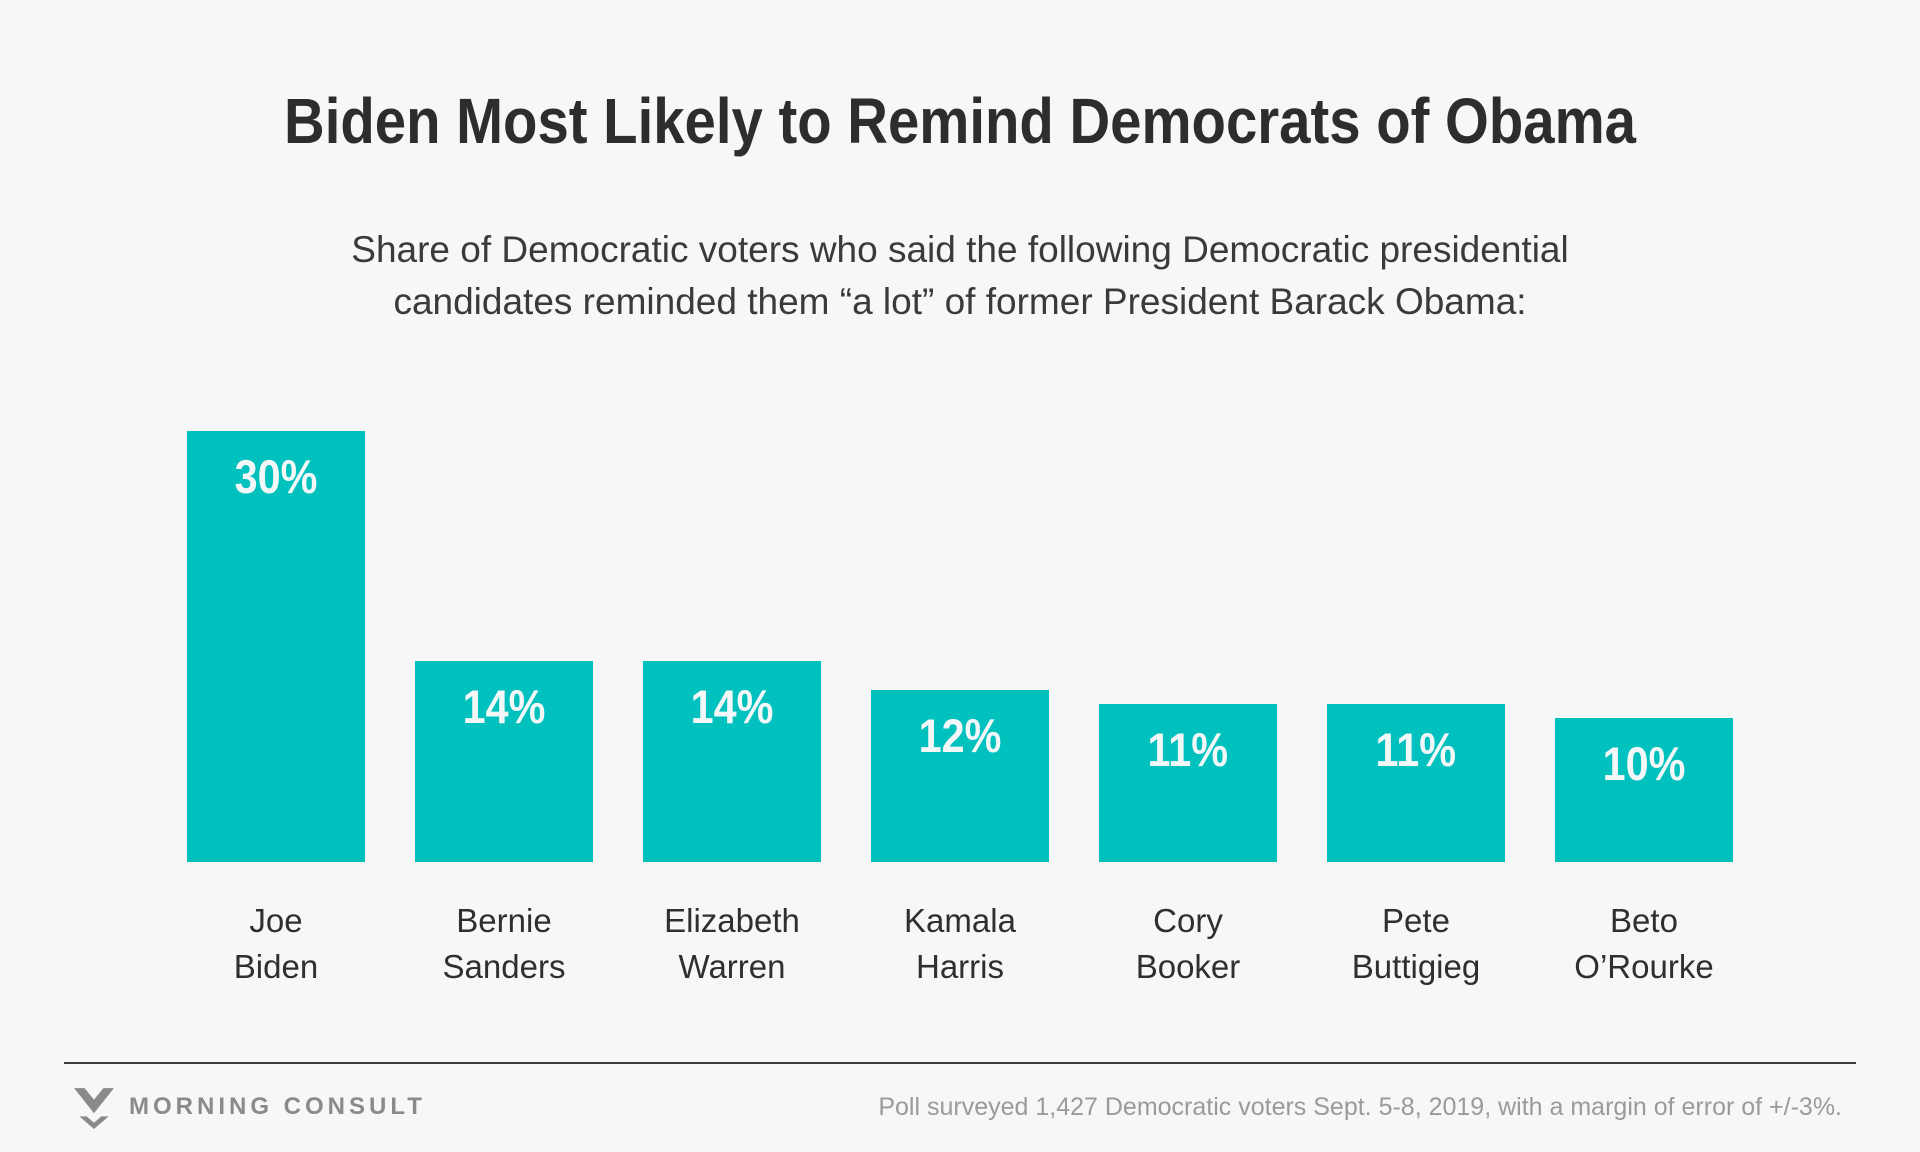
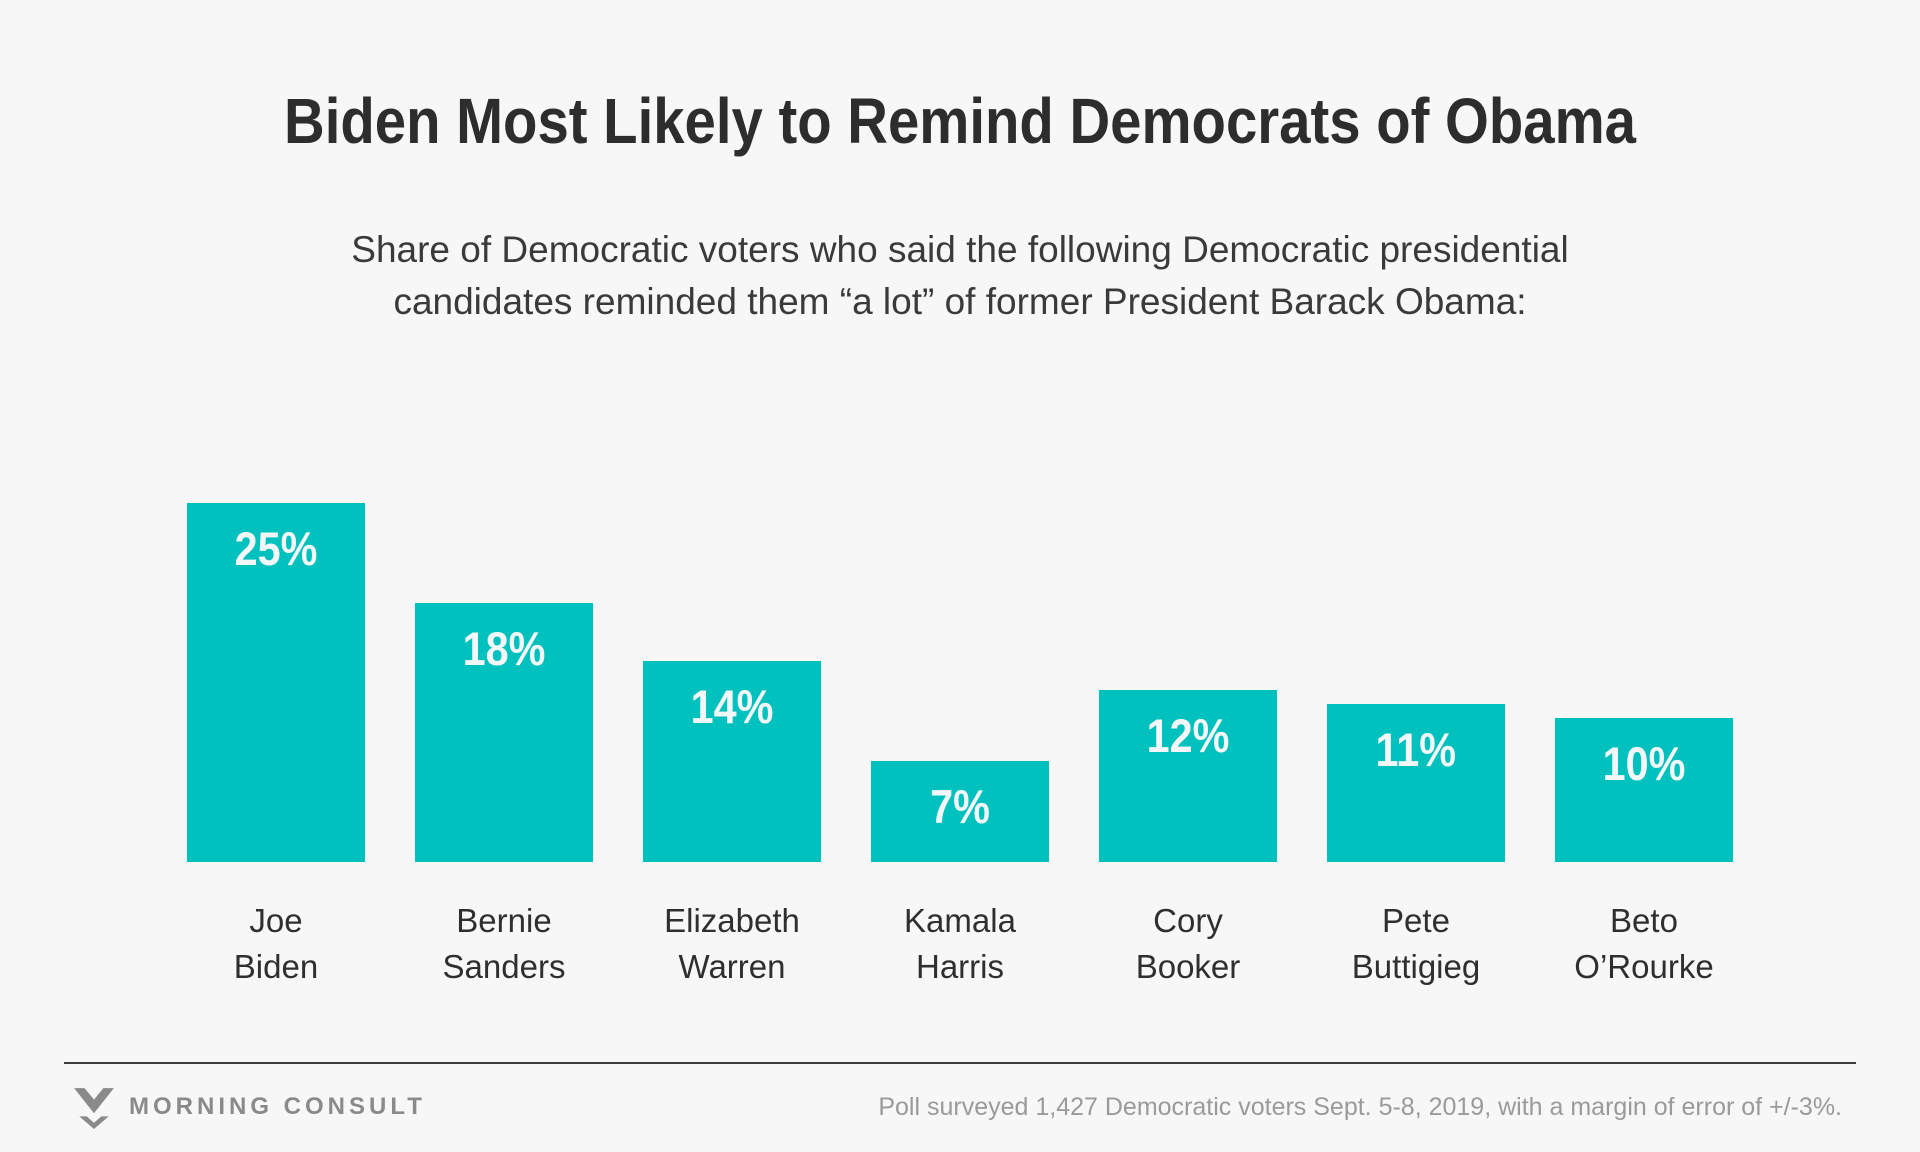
Joe Biden: 30% -> 25%
Bernie Sanders: 14% -> 18%
Kamala Harris: 12% -> 7%
Cory Booker: 11% -> 12%
